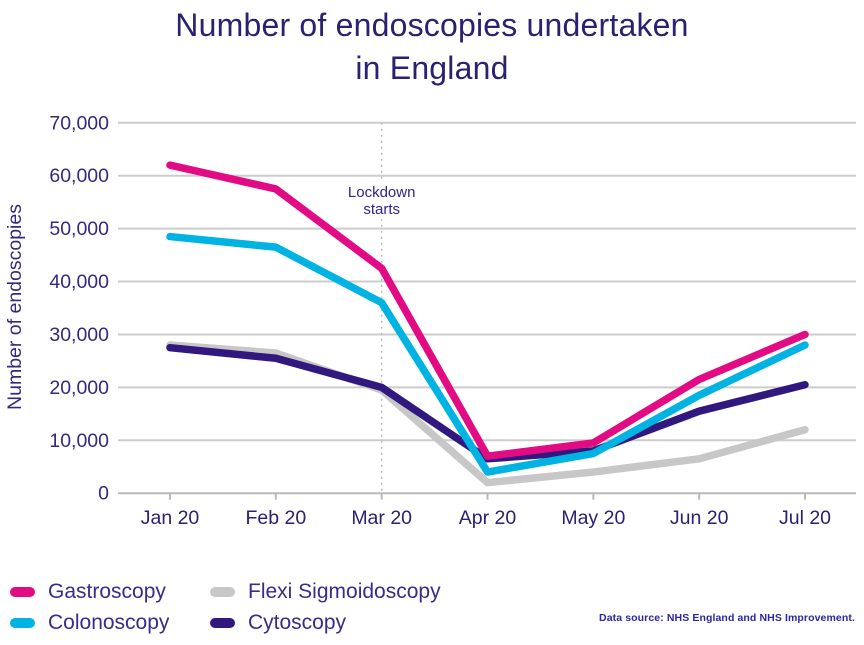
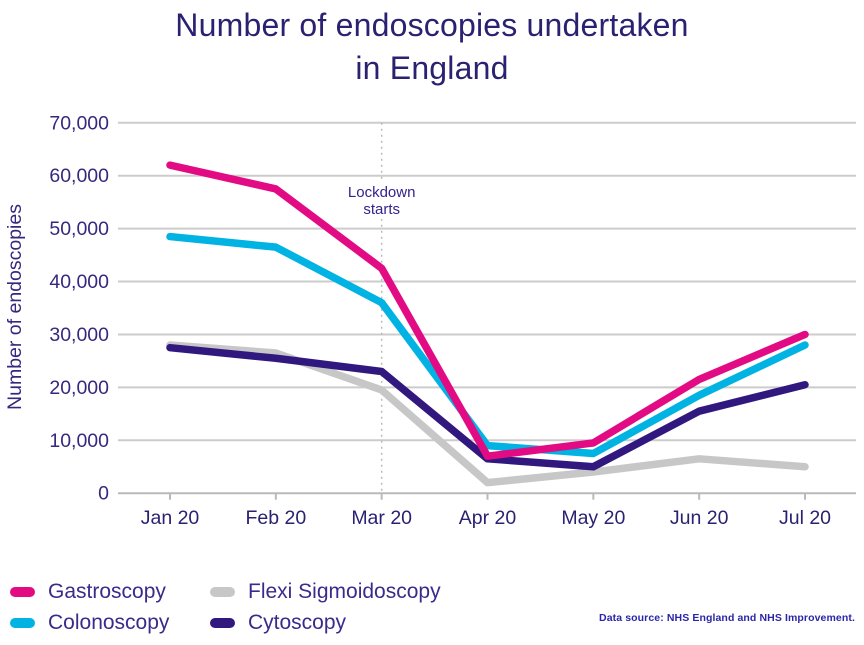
Cytoscopy/Mar 20: 20000 -> 23000
Colonoscopy/Apr 20: 4000 -> 9000
Cytoscopy/May 20: 8000 -> 5000
Flexi Sigmoidoscopy/Jul 20: 12000 -> 5000
